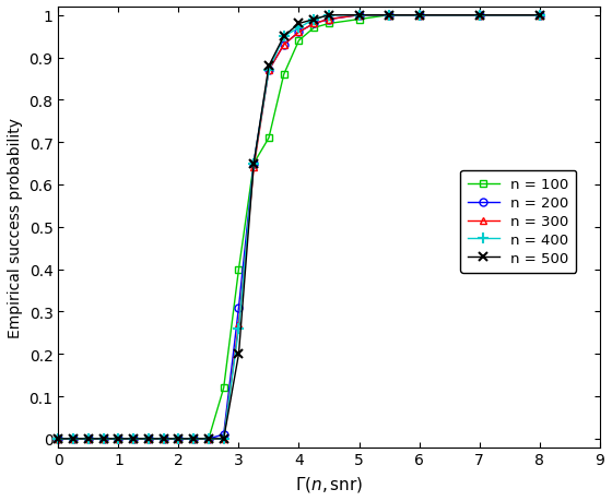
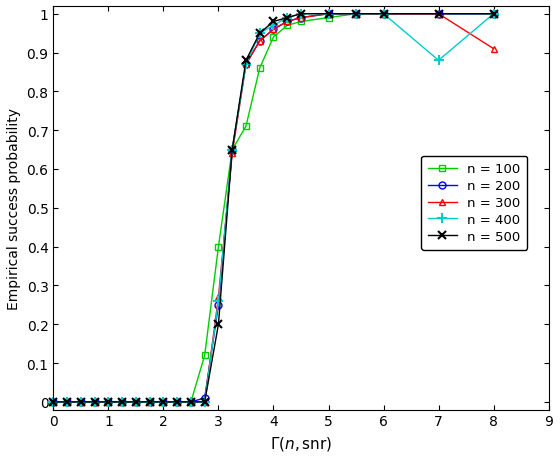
n = 200/3: 0.31 -> 0.25
n = 400/7: 1.00 -> 0.88
n = 300/8: 1.00 -> 0.91
